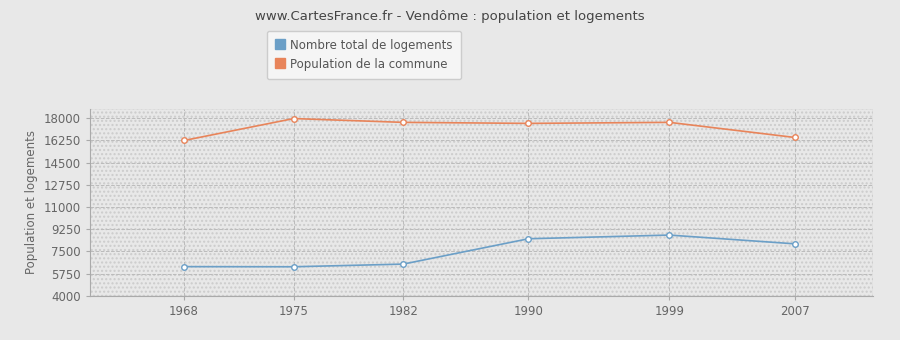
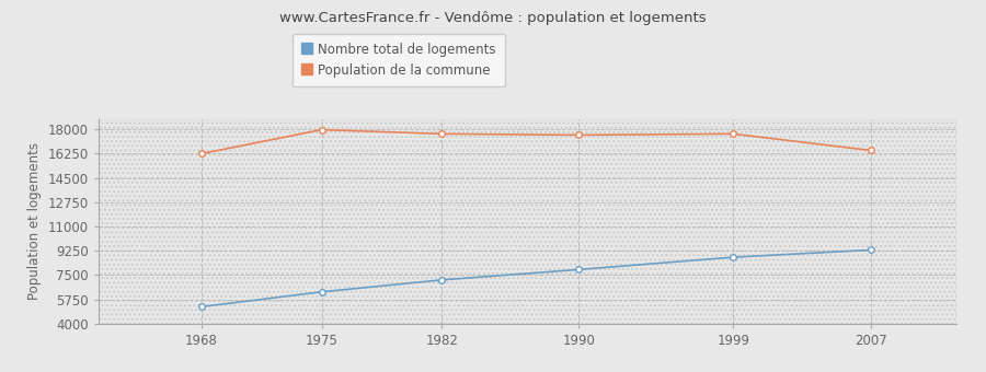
Nombre total de logements/1968: 6300 -> 5200
Nombre total de logements/1982: 6500 -> 7200
Nombre total de logements/1990: 8500 -> 7900
Nombre total de logements/2007: 8100 -> 9300
